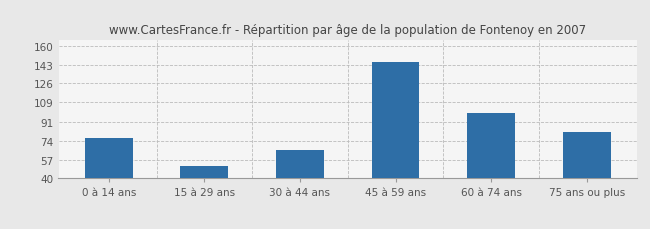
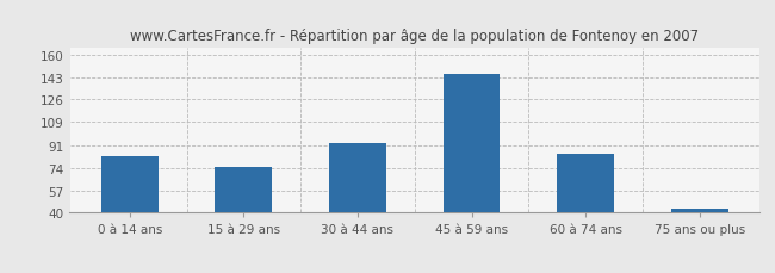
0 à 14 ans: 77 -> 83
15 à 29 ans: 51 -> 75
30 à 44 ans: 66 -> 93
60 à 74 ans: 99 -> 85
75 ans ou plus: 82 -> 43
